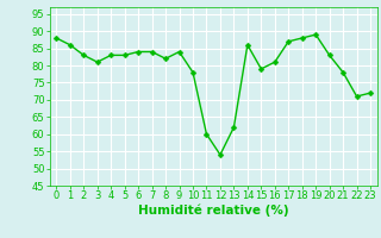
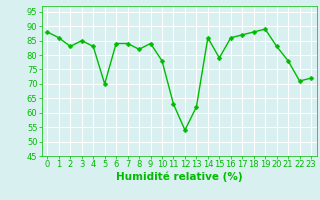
3: 81 -> 85
5: 83 -> 70
11: 60 -> 63
16: 81 -> 86
